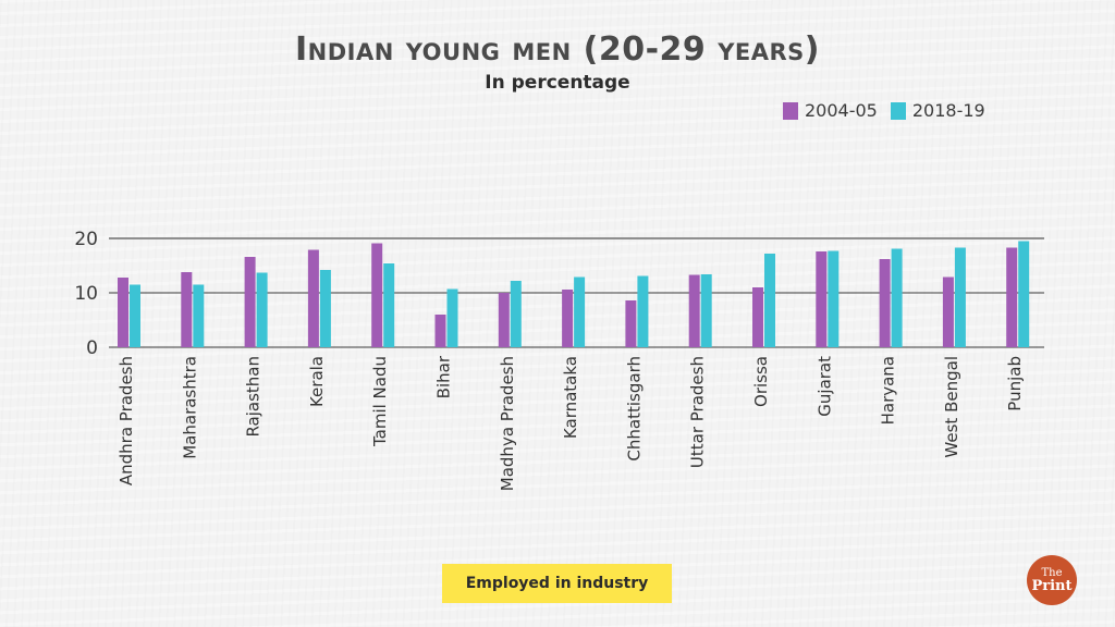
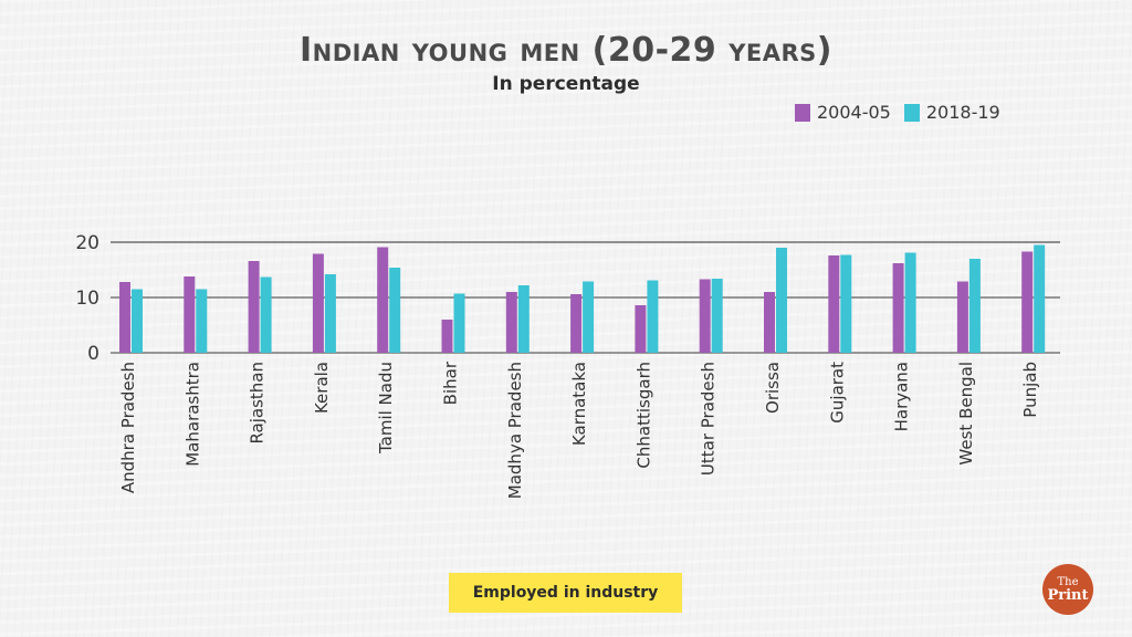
2004-05/Madhya Pradesh: 10 -> 11
2018-19/Orissa: 17 -> 19
2018-19/West Bengal: 18 -> 17
